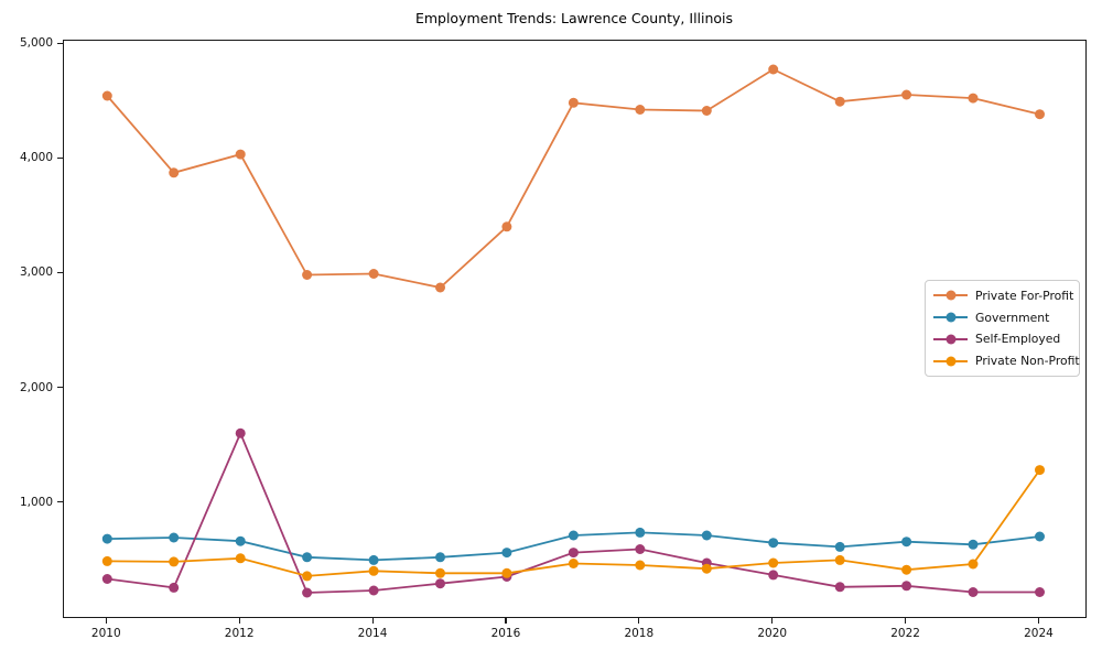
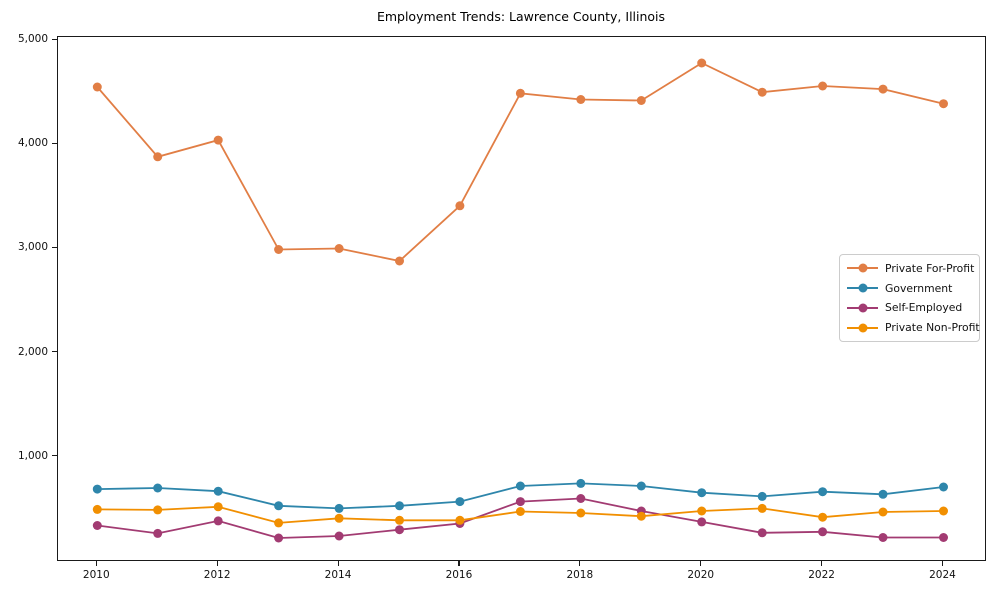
Self-Employed/2012: 1610 -> 380
Private Non-Profit/2024: 1290 -> 480
